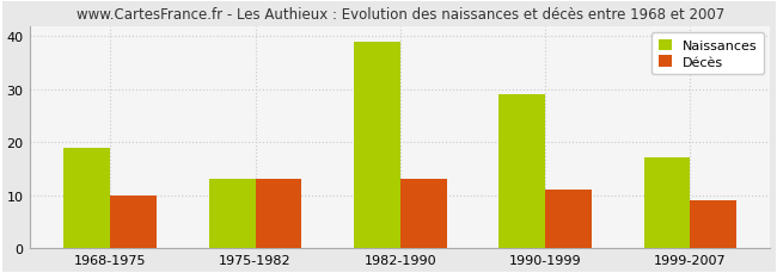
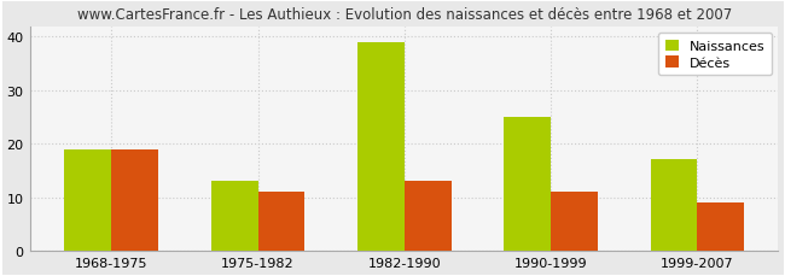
Décès/1968-1975: 10 -> 19
Décès/1975-1982: 13 -> 11
Naissances/1990-1999: 29 -> 25
